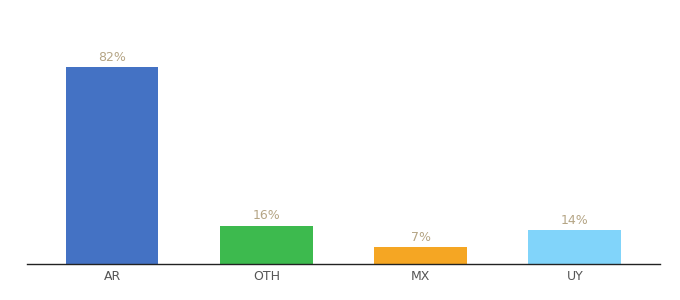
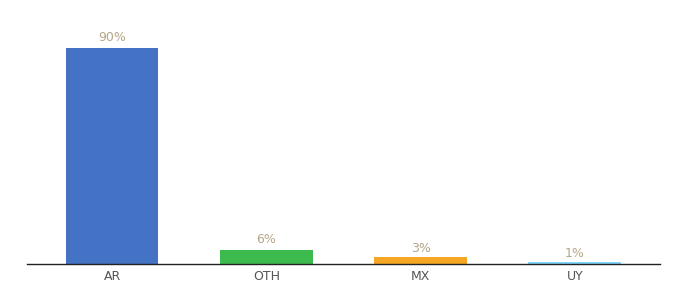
AR: 82% -> 90%
OTH: 16% -> 6%
MX: 7% -> 3%
UY: 14% -> 1%
